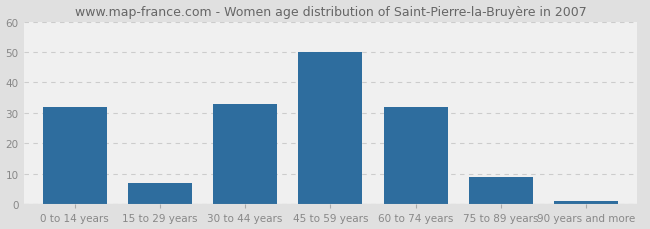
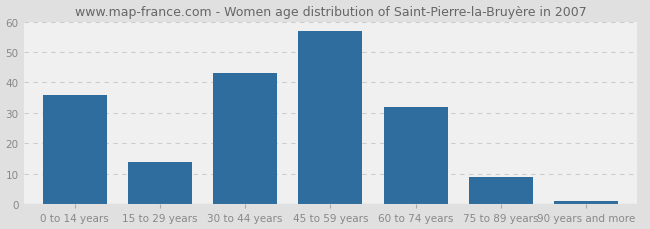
0 to 14 years: 32 -> 36
15 to 29 years: 7 -> 14
30 to 44 years: 33 -> 43
45 to 59 years: 50 -> 57
